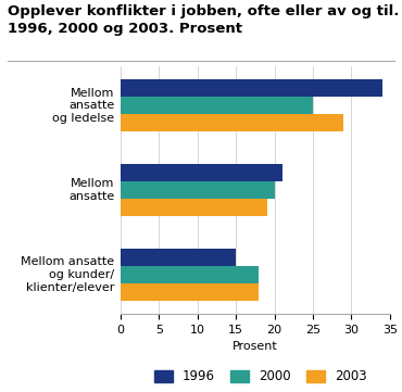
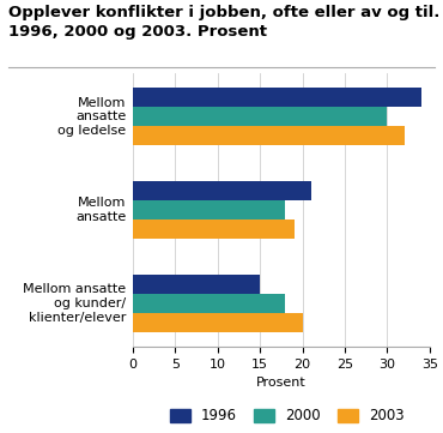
2000/Mellom ansatte og ledelse: 25 -> 30
2003/Mellom ansatte og ledelse: 29 -> 32
2000/Mellom ansatte: 20 -> 18
2003/Mellom ansatte og kunder/ klienter/elever: 18 -> 20
